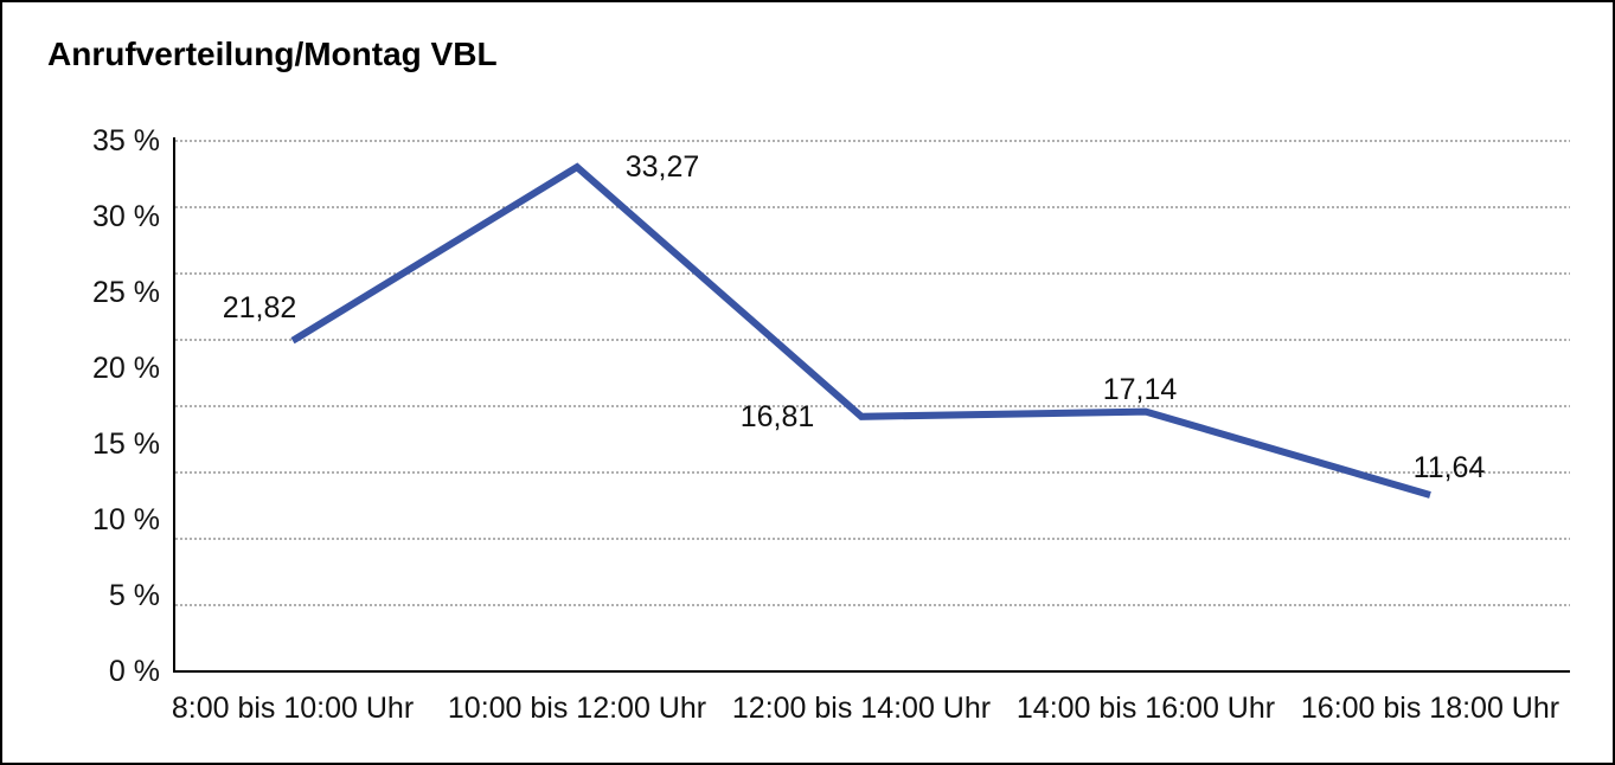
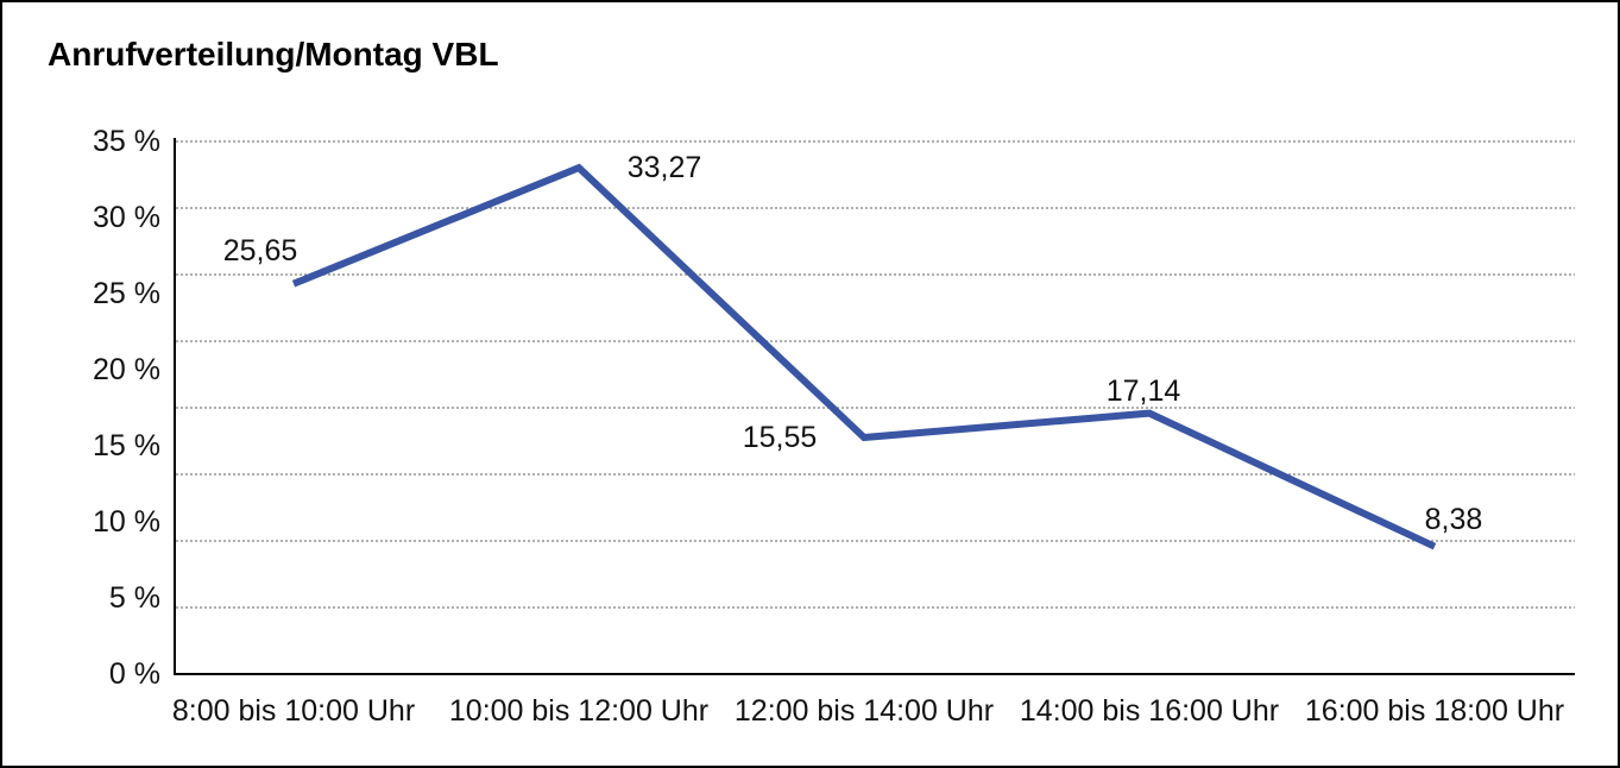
8:00 bis 10:00 Uhr: 21,82 -> 25,65
12:00 bis 14:00 Uhr: 16,81 -> 15,55
16:00 bis 18:00 Uhr: 11,64 -> 8,38
